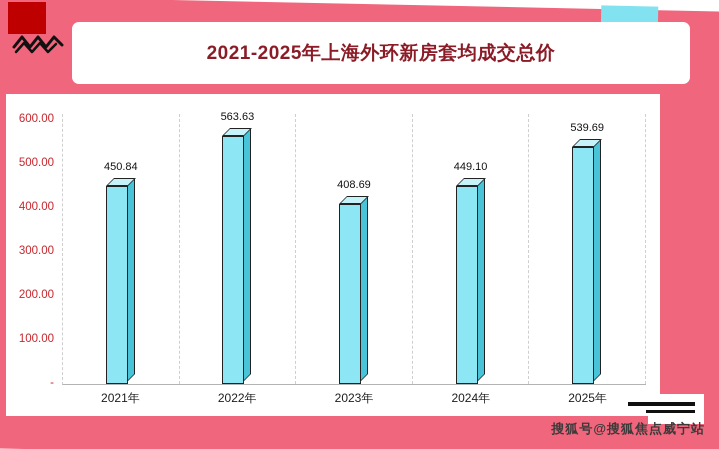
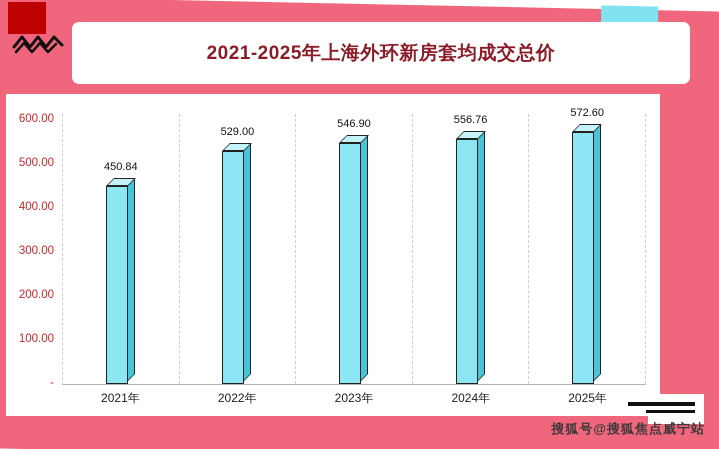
2022年: 563.63 -> 529.00
2023年: 408.69 -> 546.90
2024年: 449.10 -> 556.76
2025年: 539.69 -> 572.60
